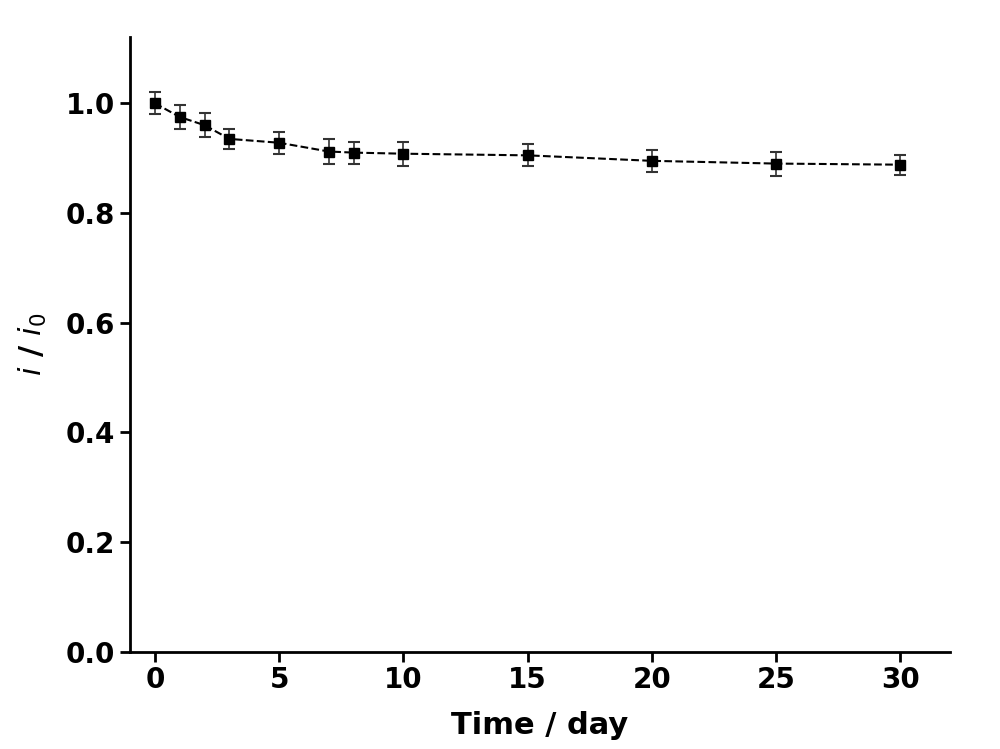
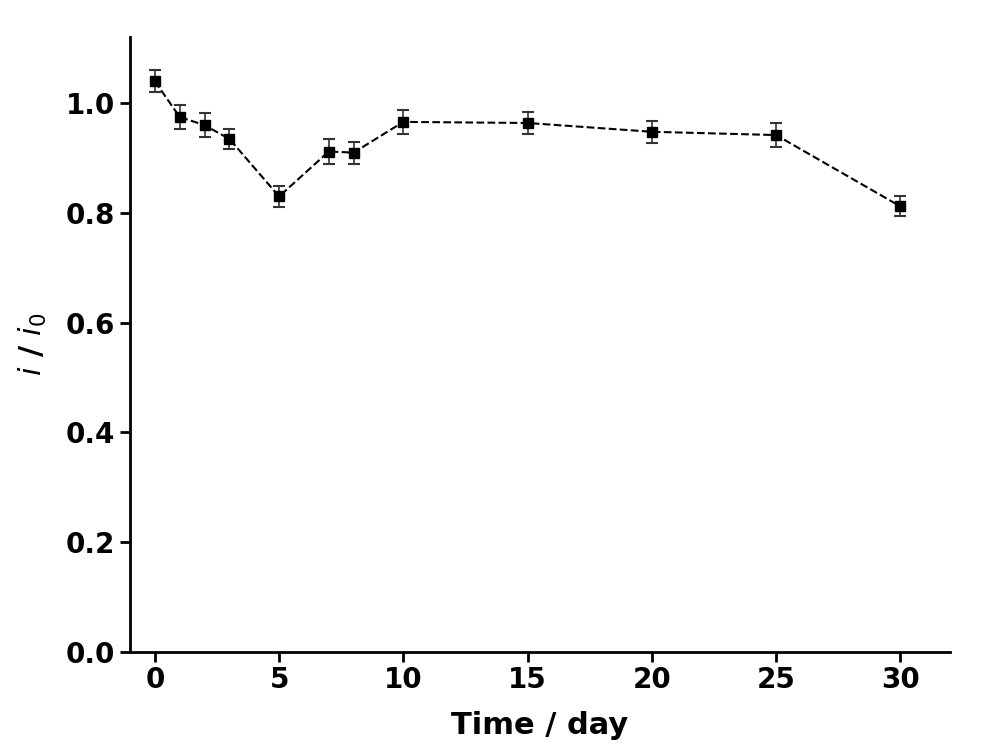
0: 1.000 -> 1.040
5: 0.928 -> 0.830
10: 0.908 -> 0.966
15: 0.905 -> 0.964
20: 0.895 -> 0.948
25: 0.890 -> 0.942
30: 0.888 -> 0.812
